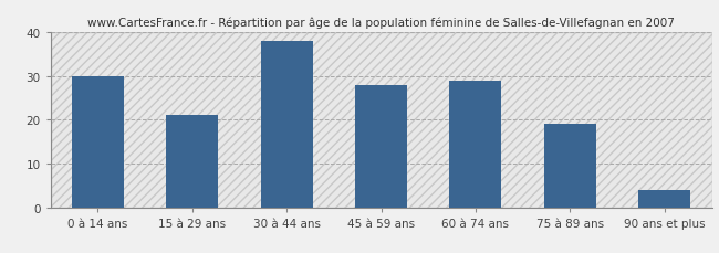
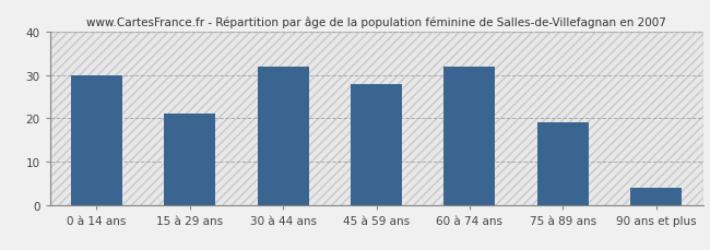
30 à 44 ans: 38 -> 32
60 à 74 ans: 29 -> 32
